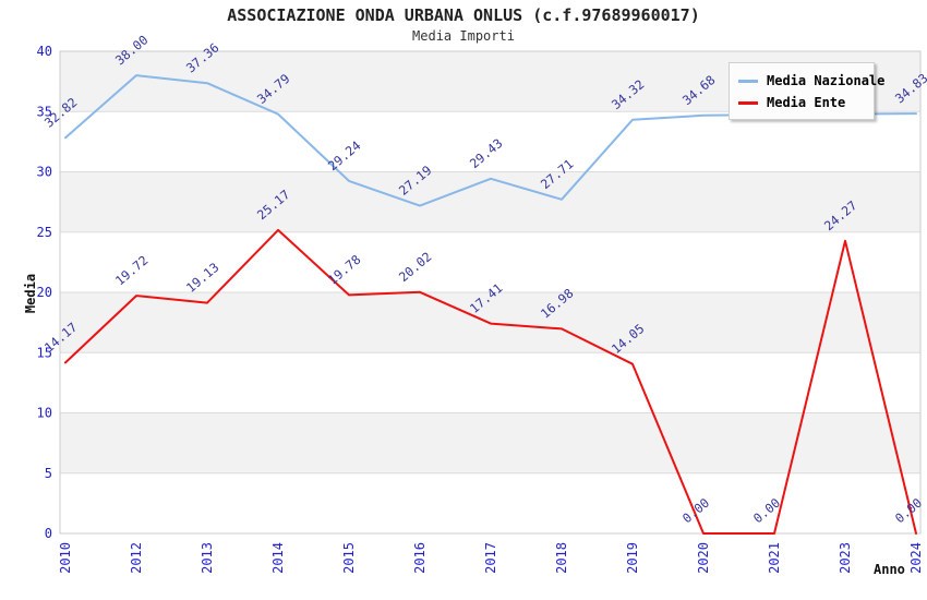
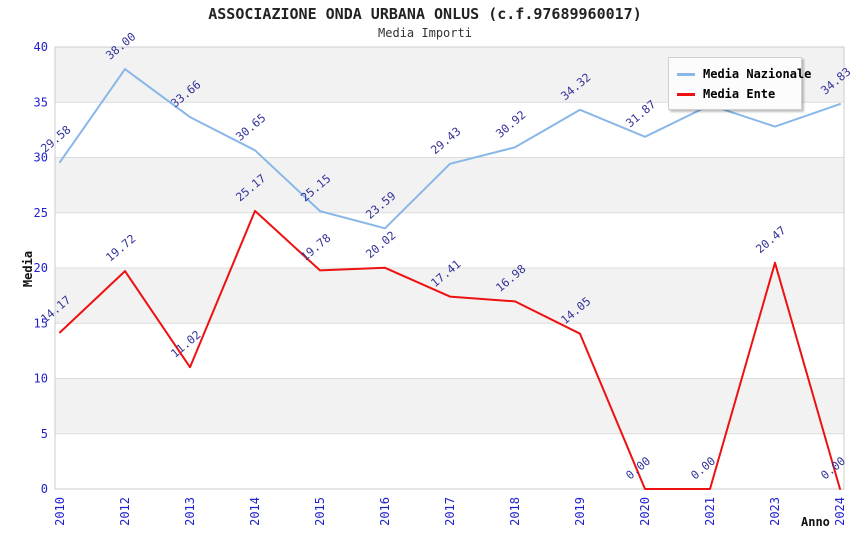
Media Nazionale/2010: 32.82 -> 29.58
Media Nazionale/2013: 37.36 -> 33.66
Media Ente/2013: 19.13 -> 11.02
Media Nazionale/2014: 34.79 -> 30.65
Media Nazionale/2015: 29.24 -> 25.15
Media Nazionale/2016: 27.19 -> 23.59
Media Nazionale/2018: 27.71 -> 30.92
Media Nazionale/2020: 34.68 -> 31.87
Media Nazionale/2023: 34.8 -> 32.8
Media Ente/2023: 24.27 -> 20.47
